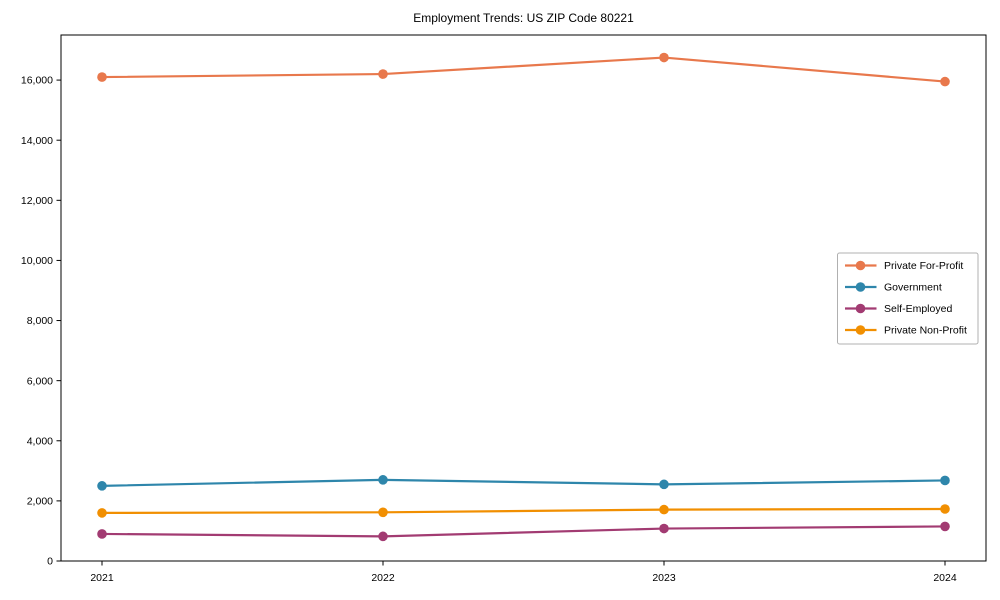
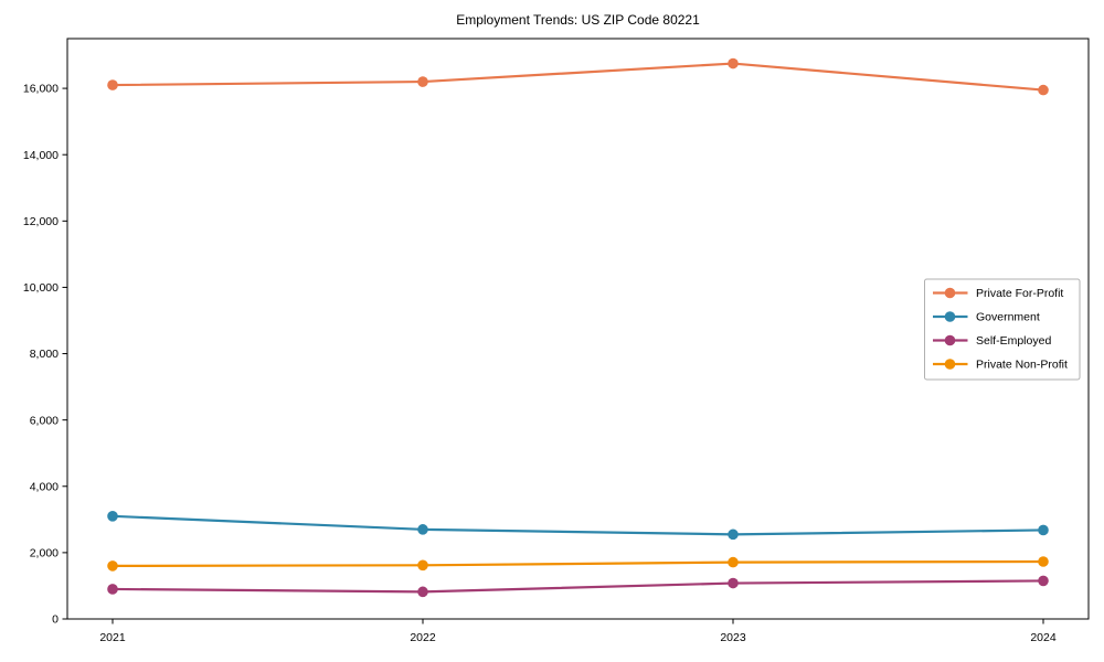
Government/2021: 2500 -> 3100
